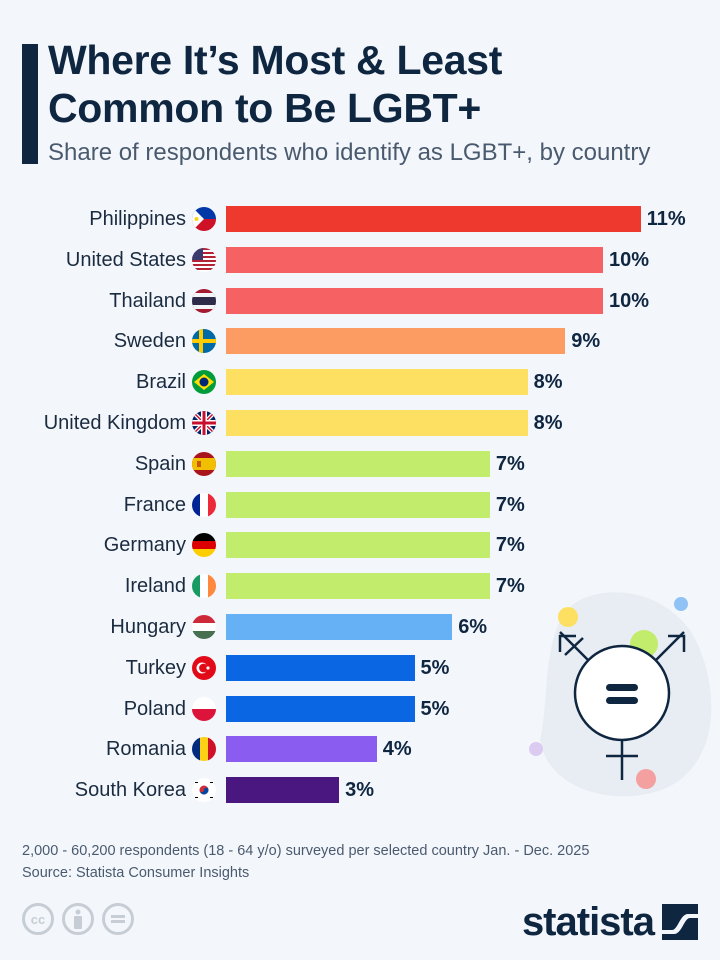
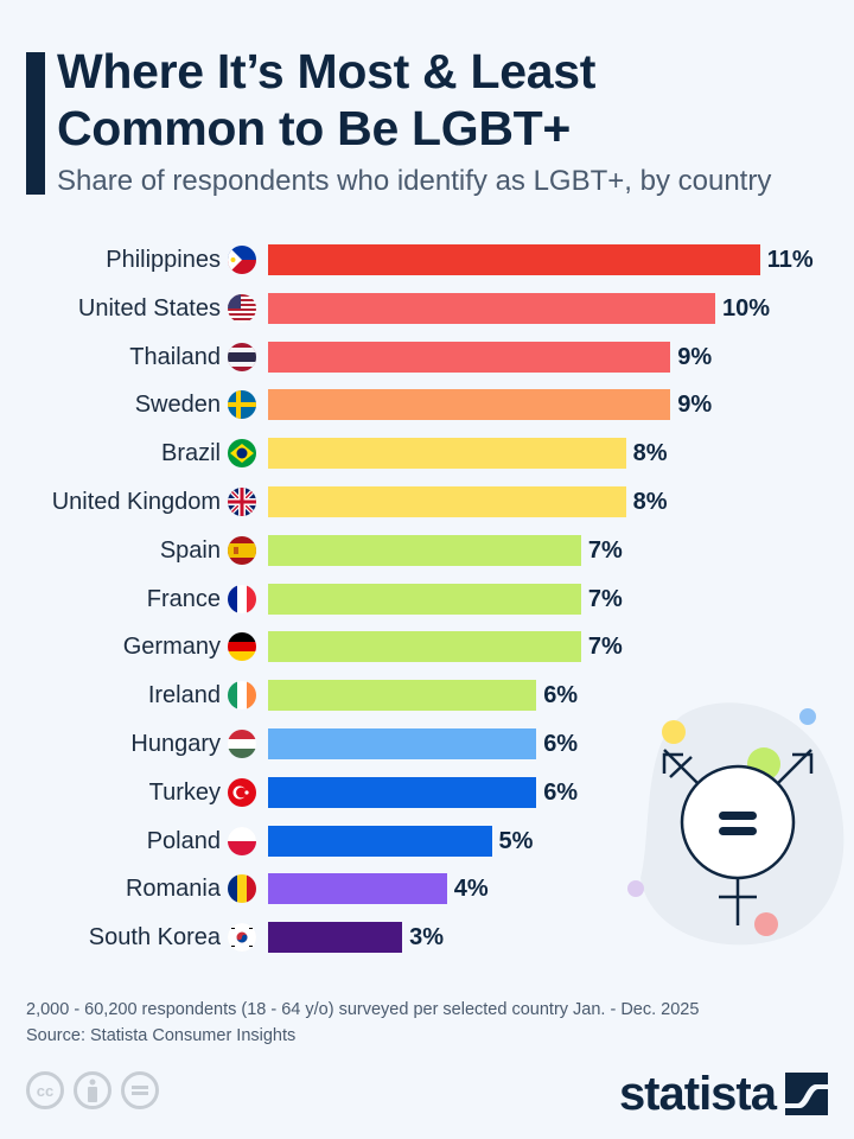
Thailand: 10% -> 9%
Ireland: 7% -> 6%
Turkey: 5% -> 6%
